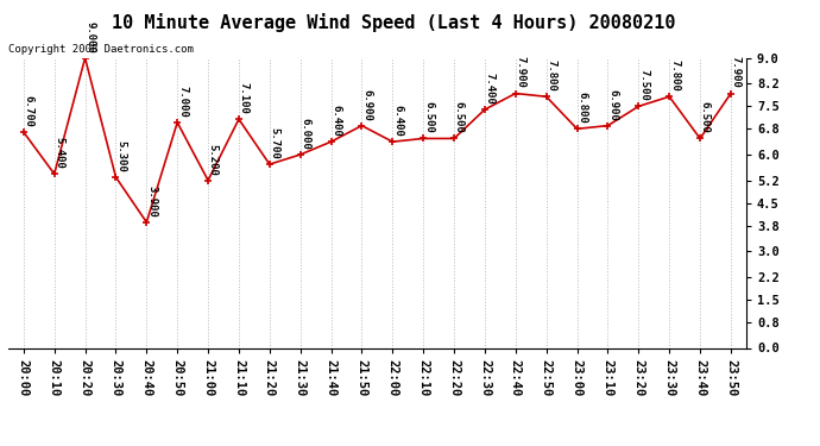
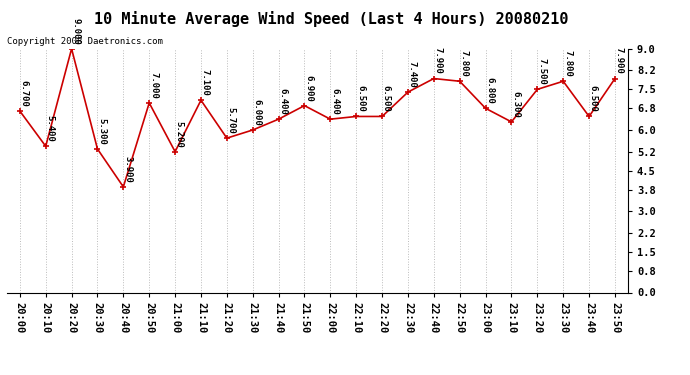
23:10: 6.900 -> 6.300
